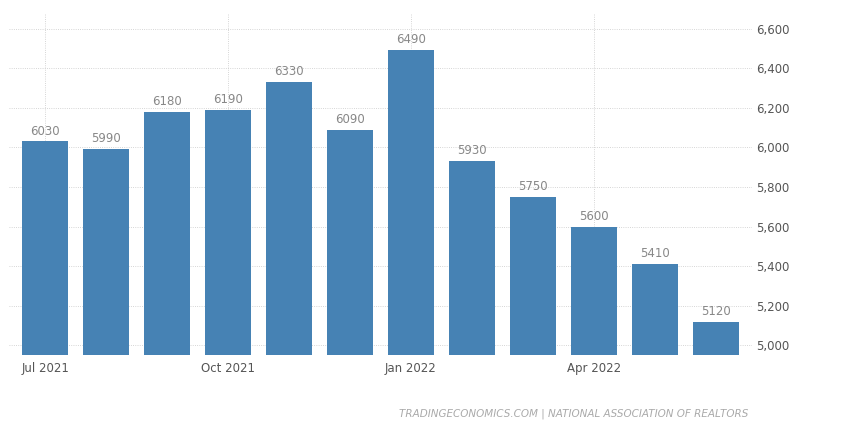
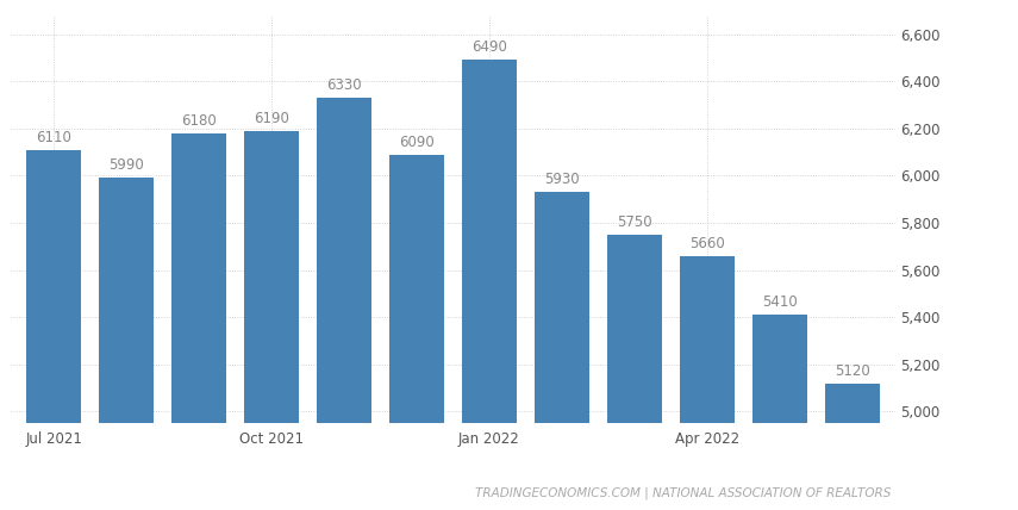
Jul 2021: 6030 -> 6110
Apr 2022: 5600 -> 5660
